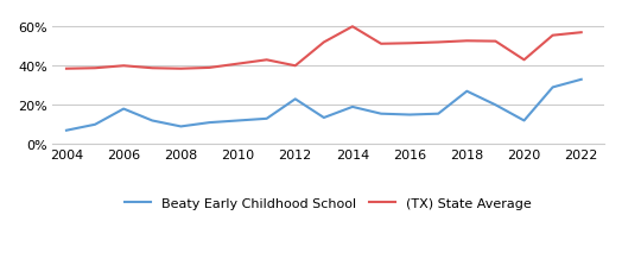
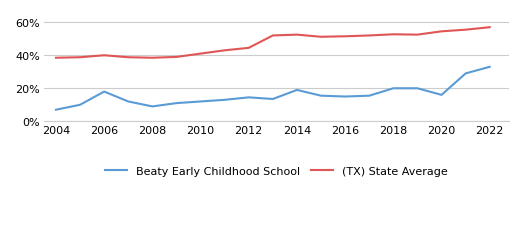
Beaty Early Childhood School/2012: 23% -> 14%
(TX) State Average/2012: 40% -> 45%
(TX) State Average/2014: 60% -> 53%
Beaty Early Childhood School/2018: 27% -> 20%
Beaty Early Childhood School/2020: 12% -> 16%
(TX) State Average/2020: 43% -> 55%
